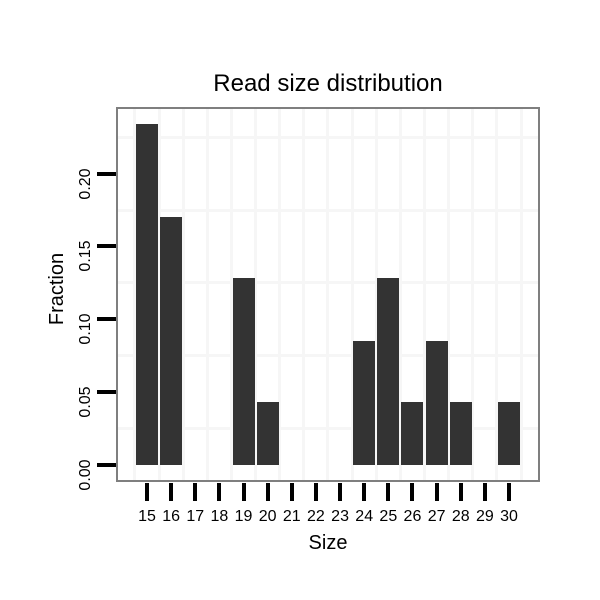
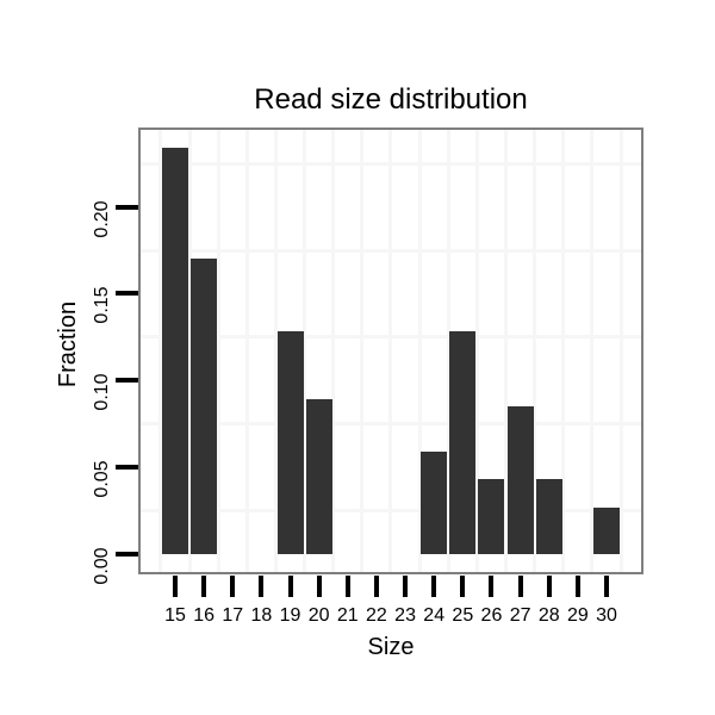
20: 0.043 -> 0.089
24: 0.085 -> 0.059
30: 0.043 -> 0.027
